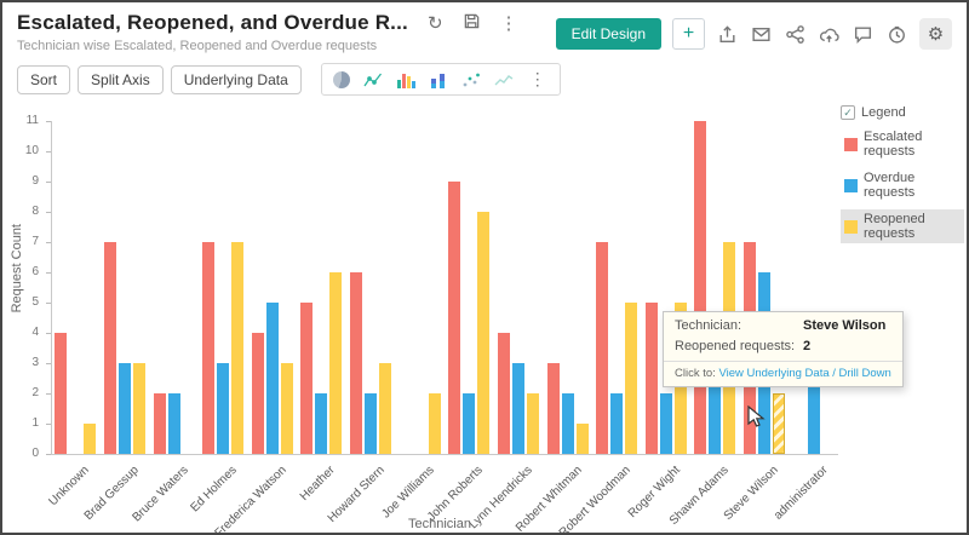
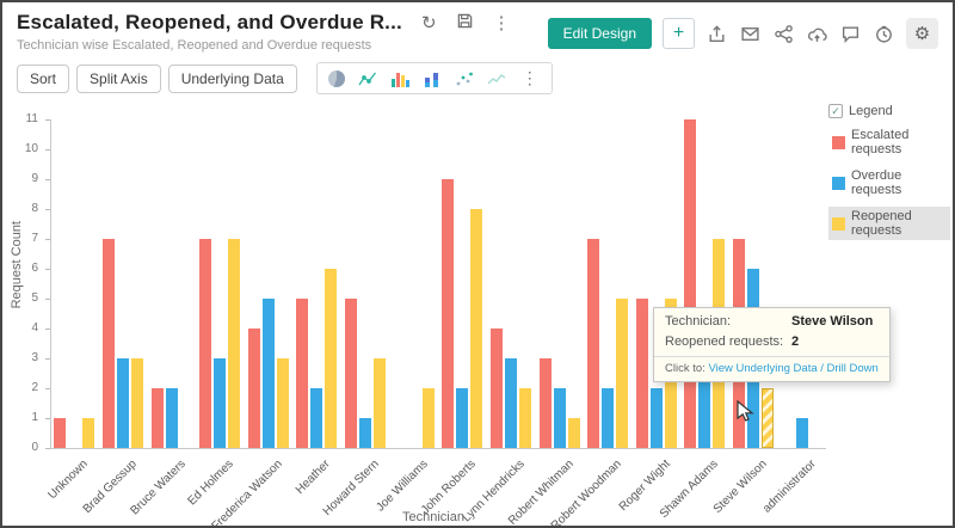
Escalated requests/Unknown: 4 -> 1
Escalated requests/Howard Stern: 6 -> 5
Overdue requests/Howard Stern: 2 -> 1
Overdue requests/administrator: 3 -> 1
